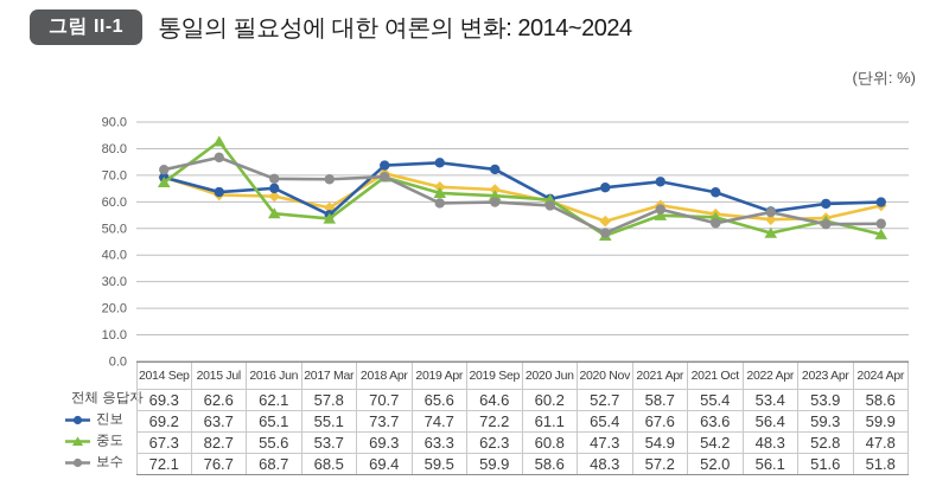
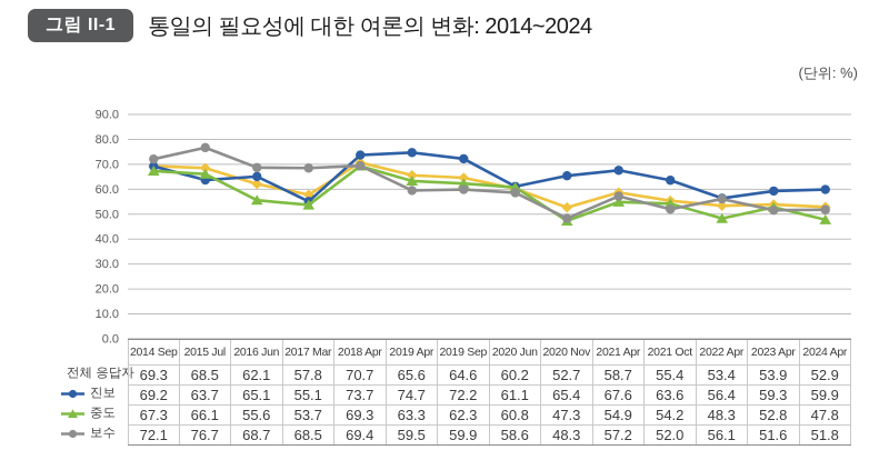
전체 응답자/2015 Jul: 62.6 -> 68.5
중도/2015 Jul: 82.7 -> 66.1
전체 응답자/2024 Apr: 58.6 -> 52.9
